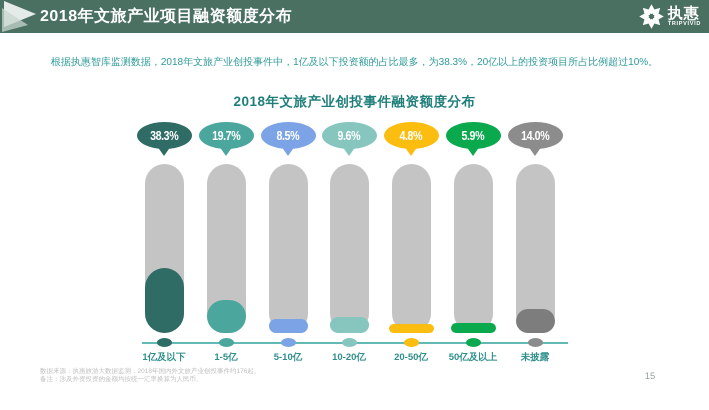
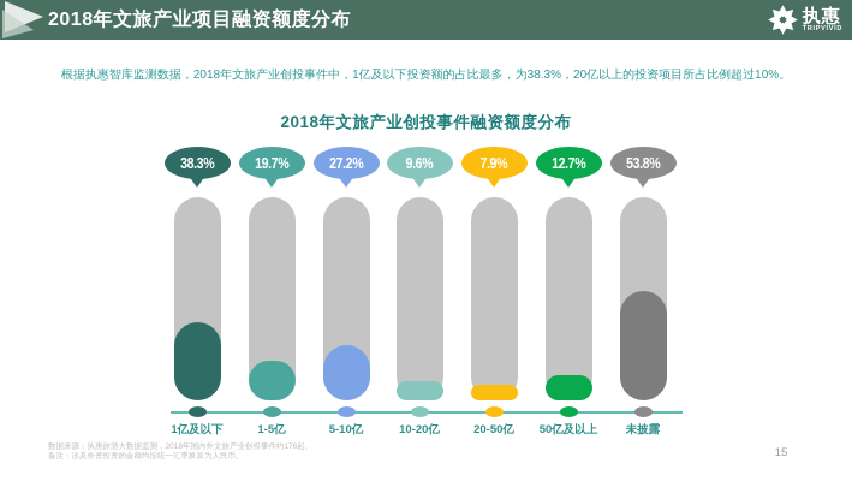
5-10亿: 8.5% -> 27.2%
20-50亿: 4.8% -> 7.9%
50亿及以上: 5.9% -> 12.7%
未披露: 14.0% -> 53.8%
